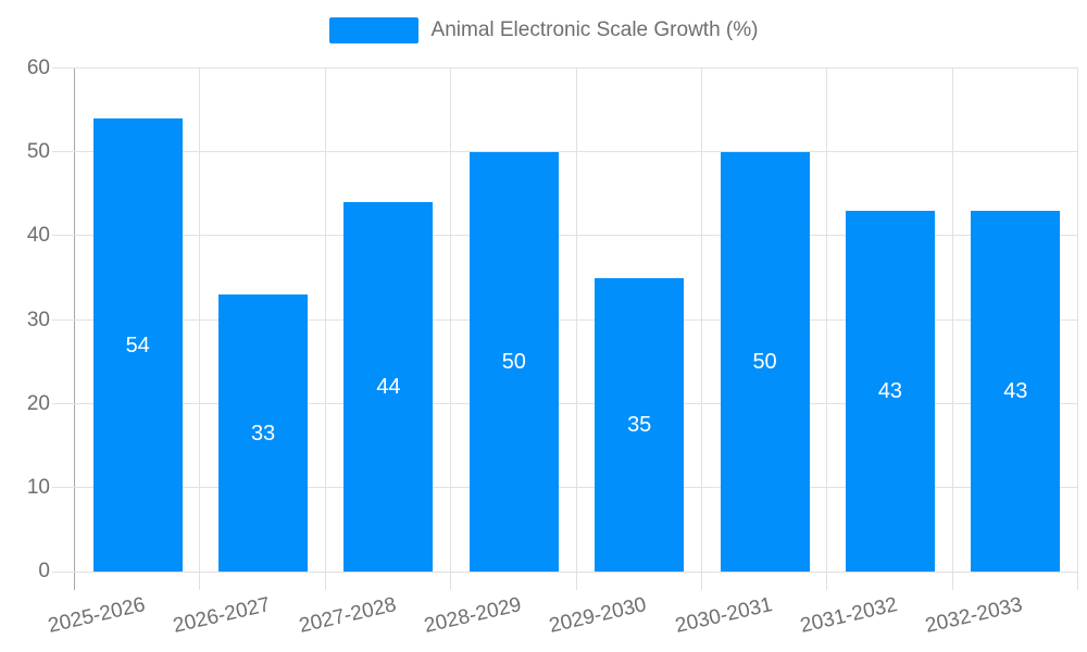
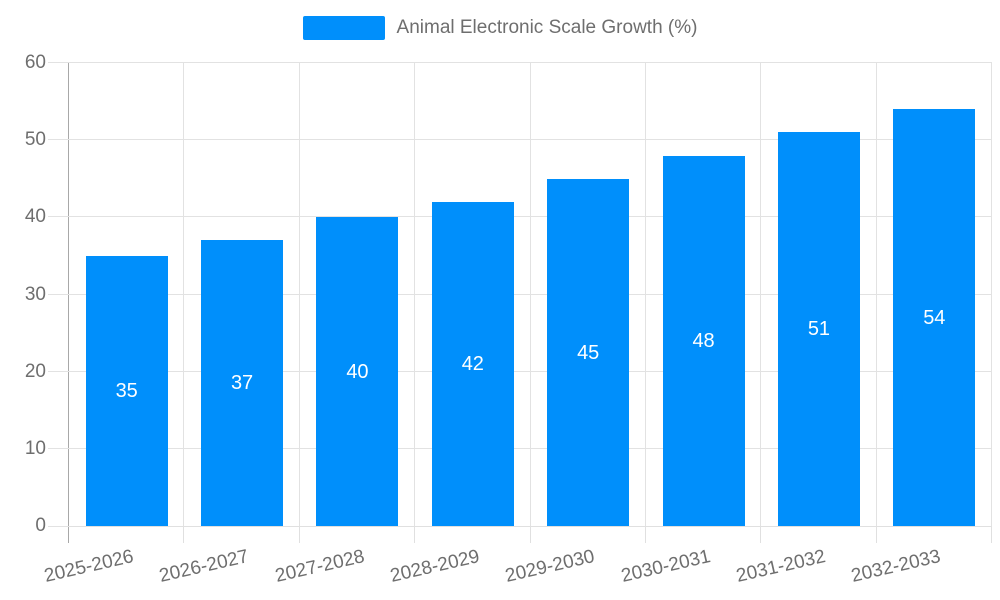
2025-2026: 54 -> 35
2026-2027: 33 -> 37
2027-2028: 44 -> 40
2028-2029: 50 -> 42
2029-2030: 35 -> 45
2030-2031: 50 -> 48
2031-2032: 43 -> 51
2032-2033: 43 -> 54
